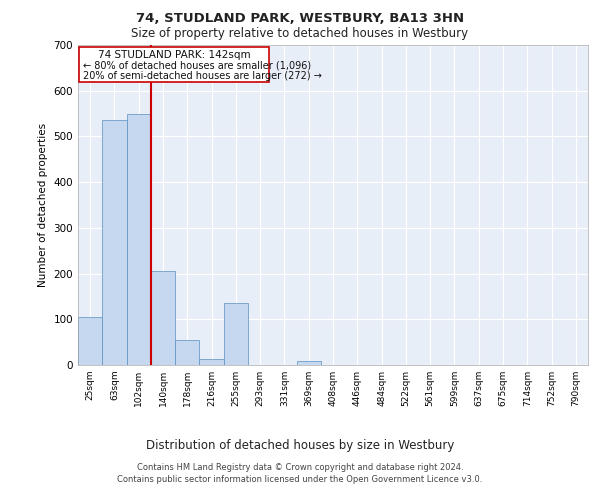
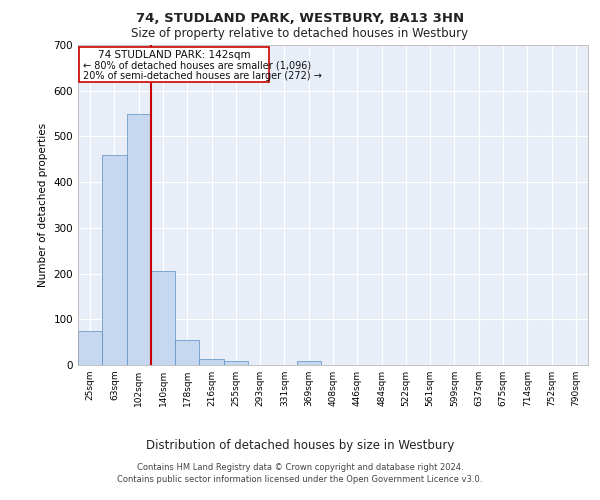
25sqm: 105 -> 75
63sqm: 535 -> 460
255sqm: 135 -> 8
